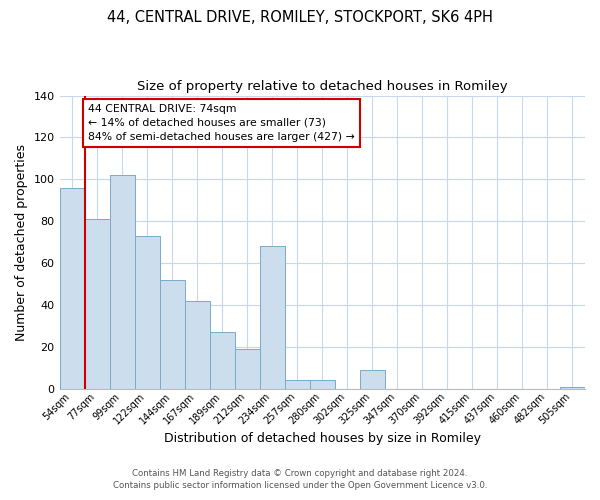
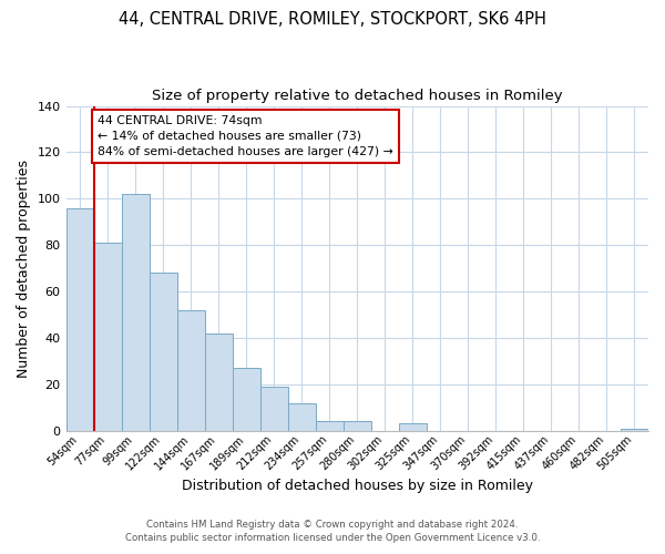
122sqm: 73 -> 68
234sqm: 68 -> 12
325sqm: 9 -> 3
